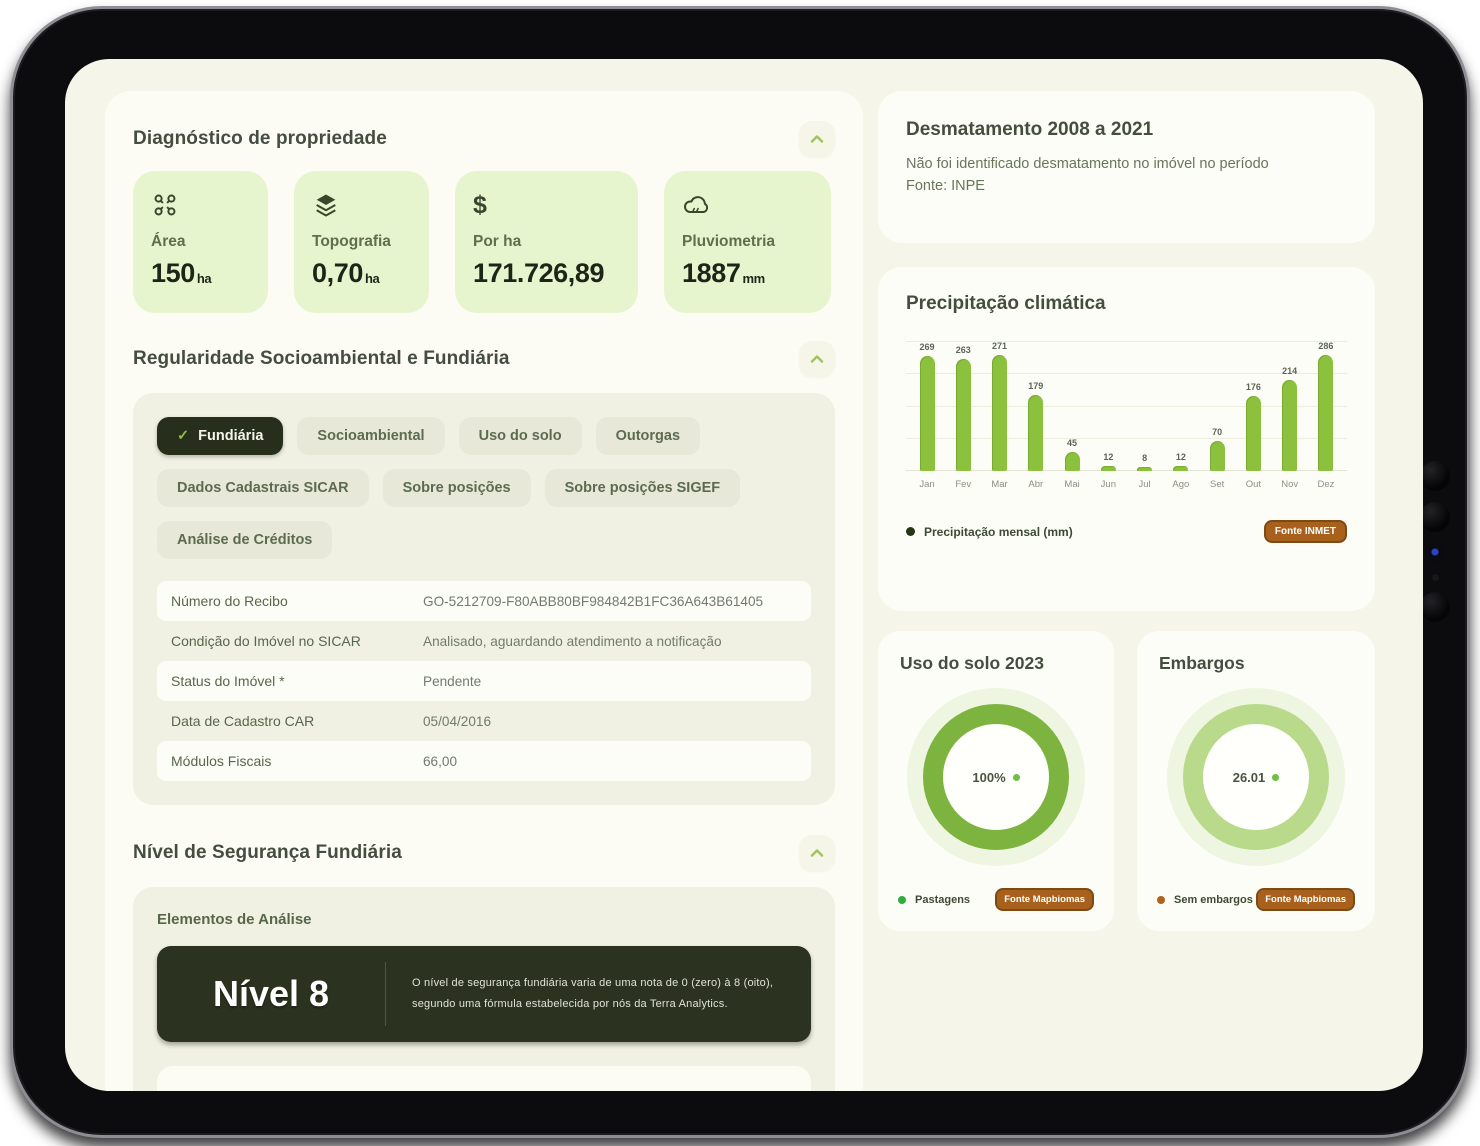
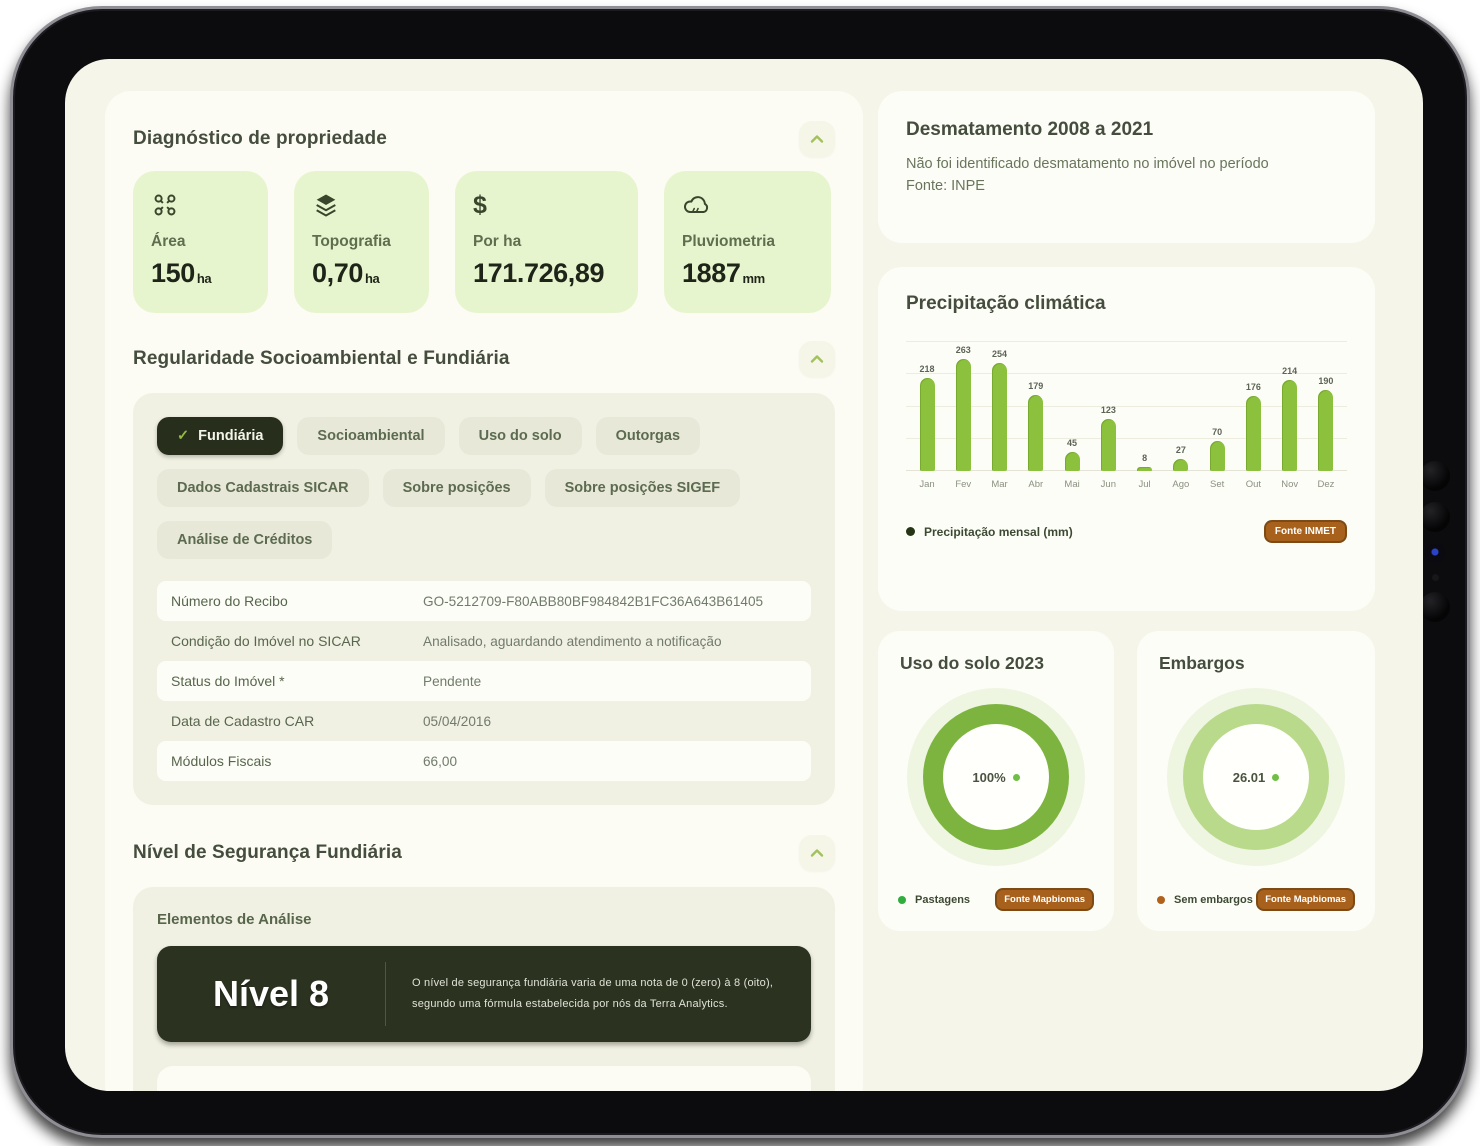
Precipitação climática/Jan: 269 -> 218
Precipitação climática/Mar: 271 -> 254
Precipitação climática/Jun: 12 -> 123
Precipitação climática/Ago: 12 -> 27
Precipitação climática/Dez: 286 -> 190
